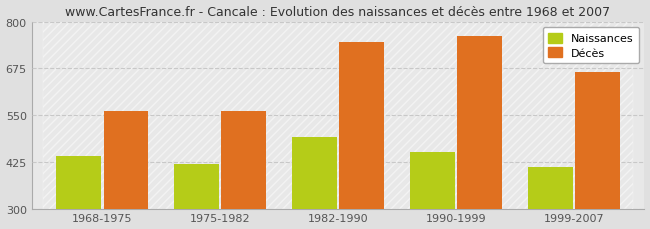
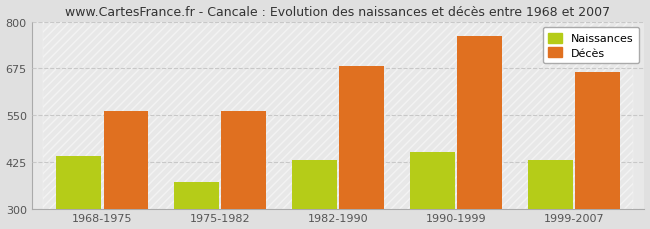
Naissances/1975-1982: 420 -> 370
Naissances/1982-1990: 490 -> 430
Décès/1982-1990: 745 -> 681
Naissances/1999-2007: 410 -> 430
